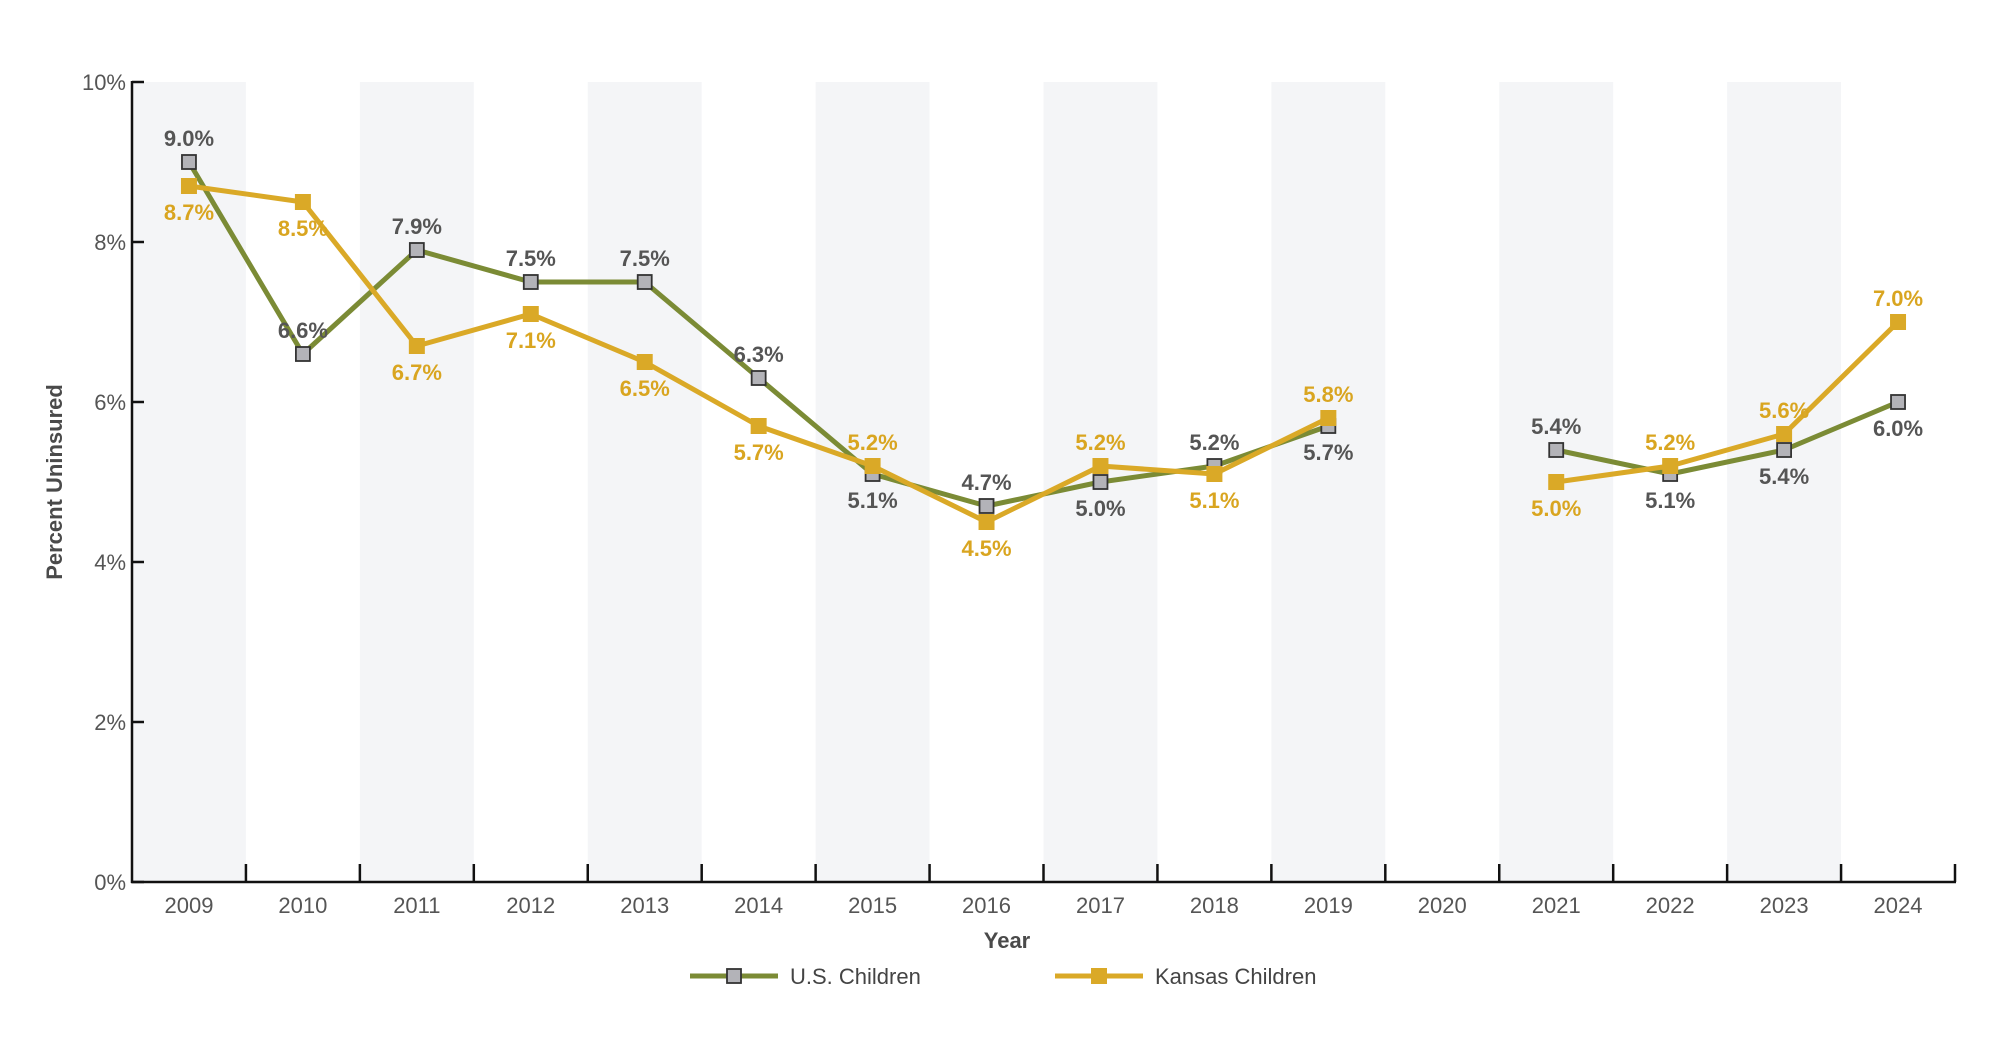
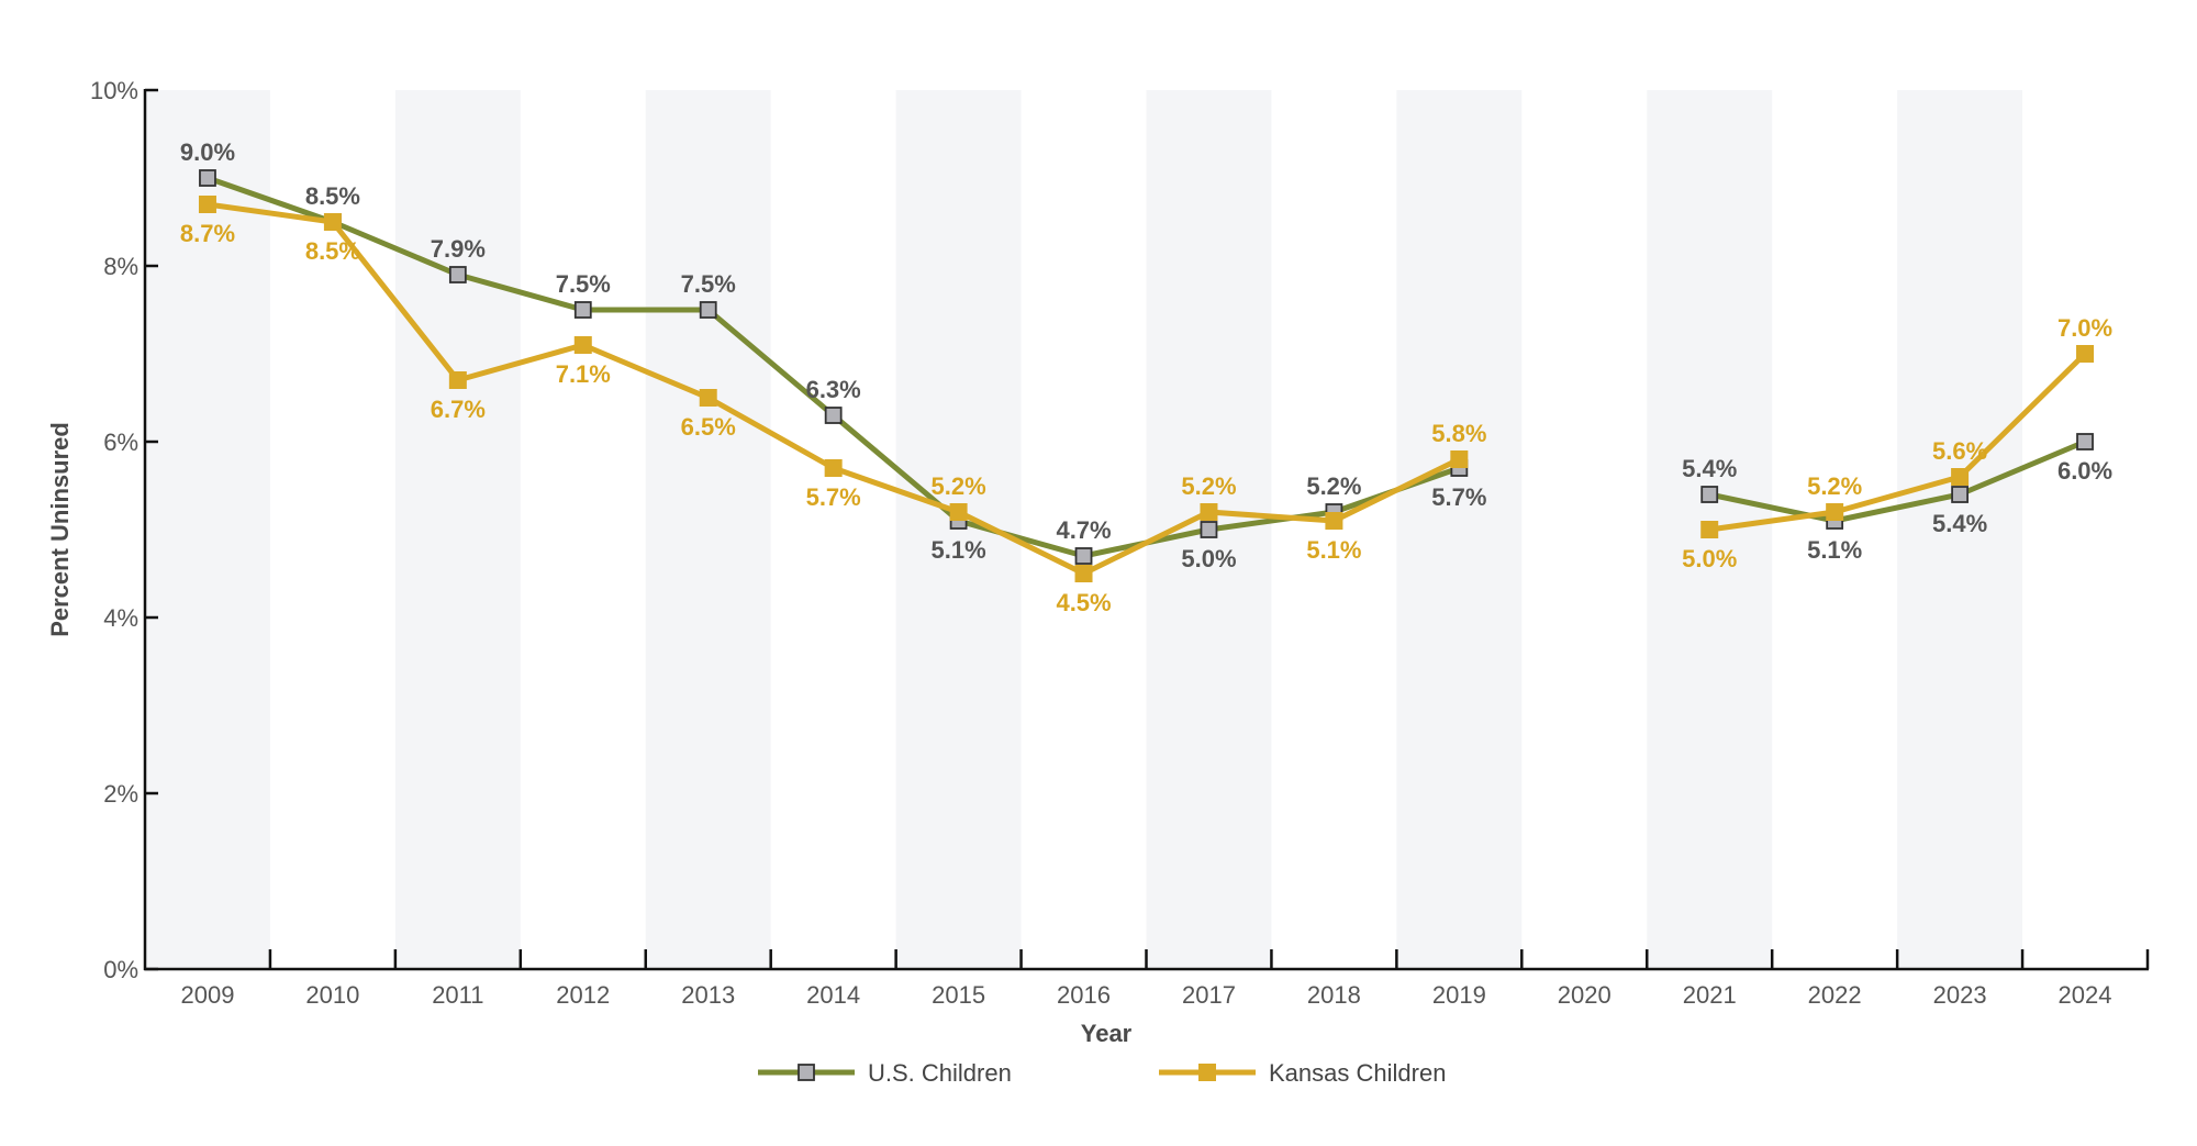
U.S. Children/2010: 6.6% -> 8.5%
